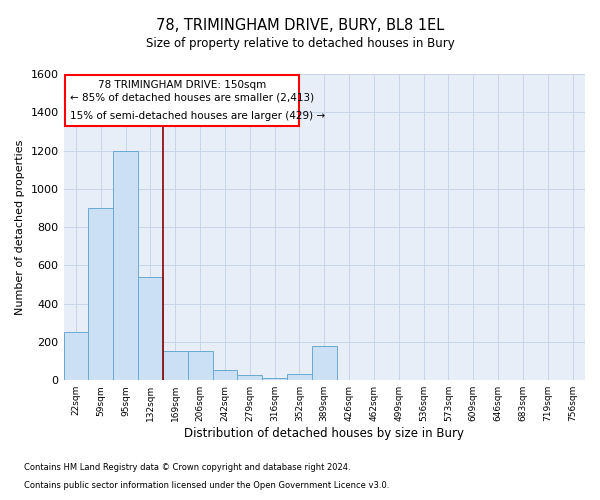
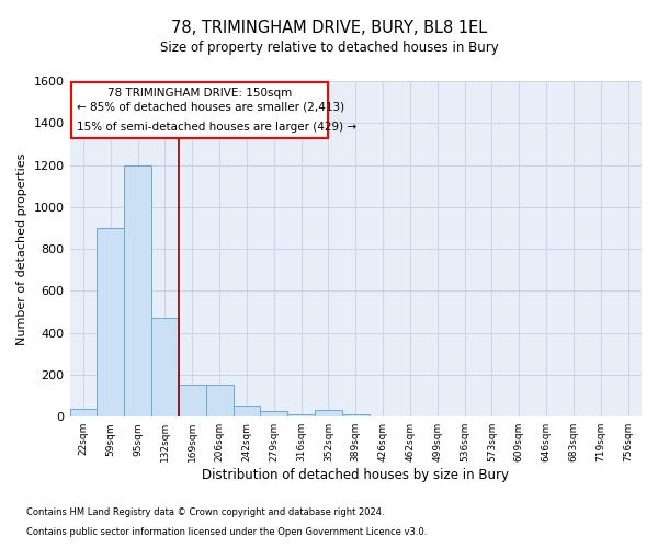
22sqm: 250 -> 40
132sqm: 540 -> 470
389sqm: 180 -> 10
